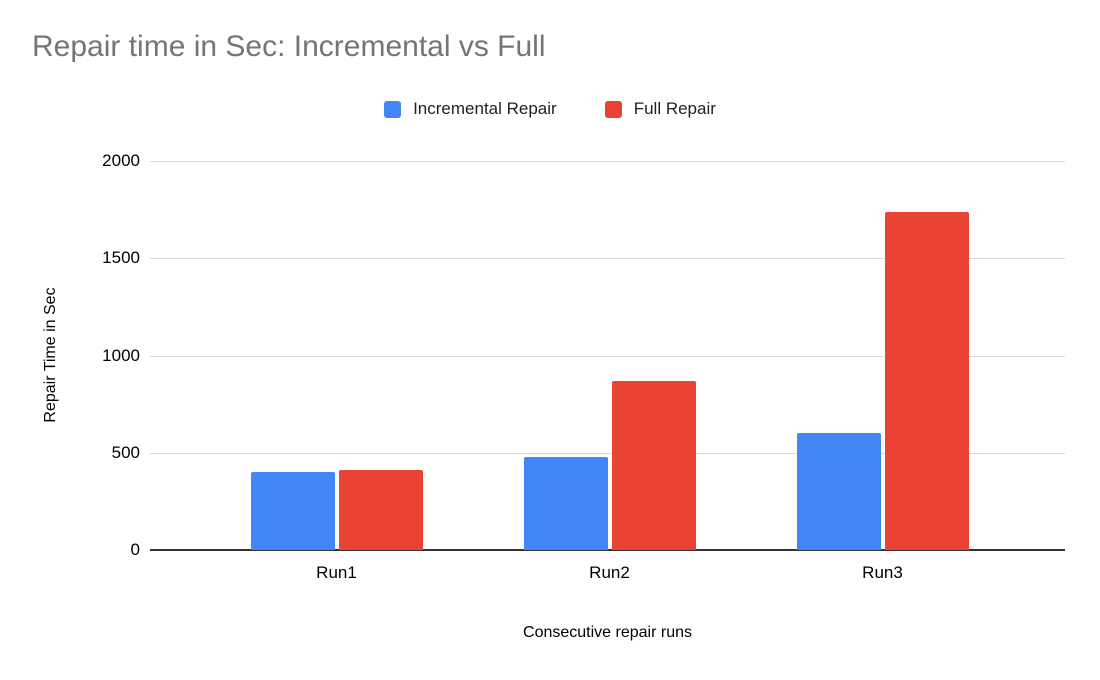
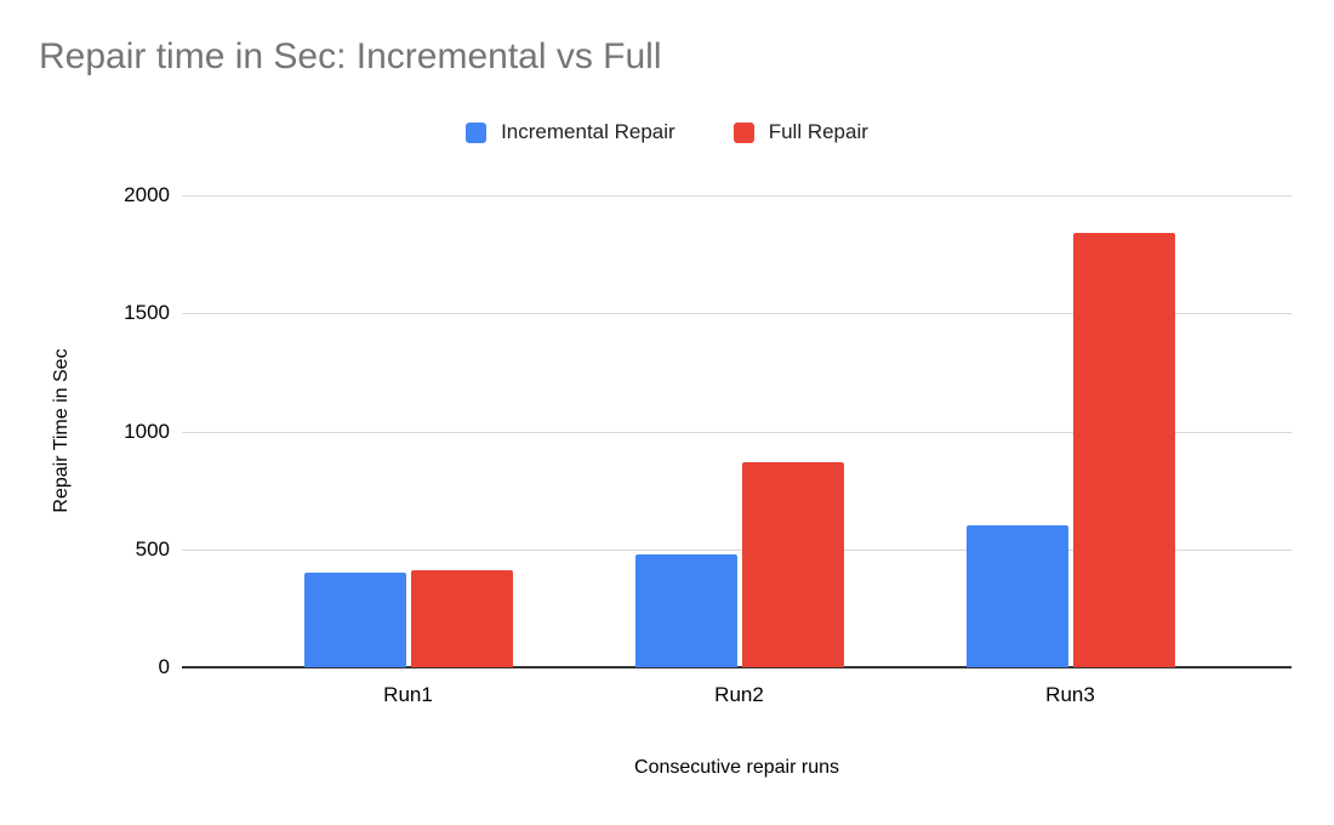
Full Repair/Run3: 1740 -> 1840
